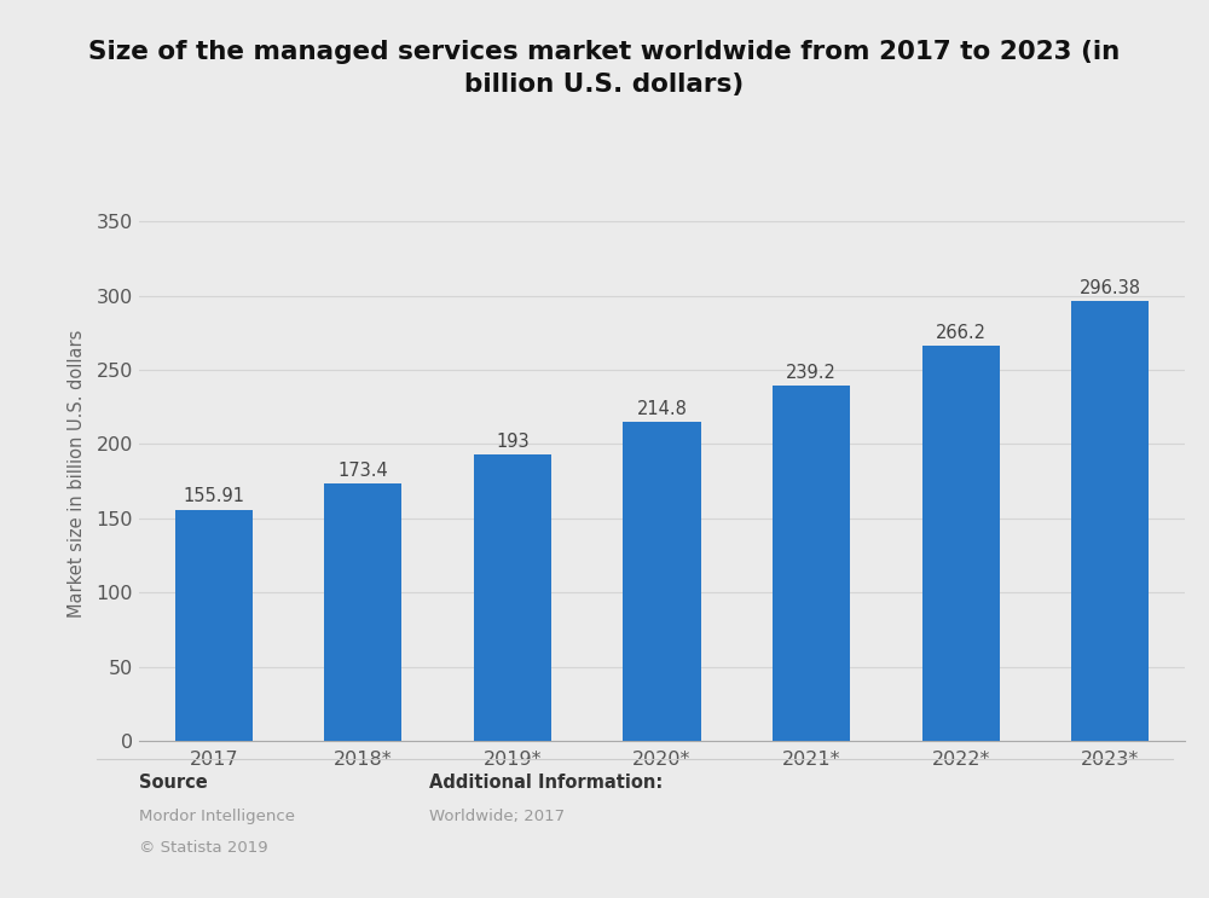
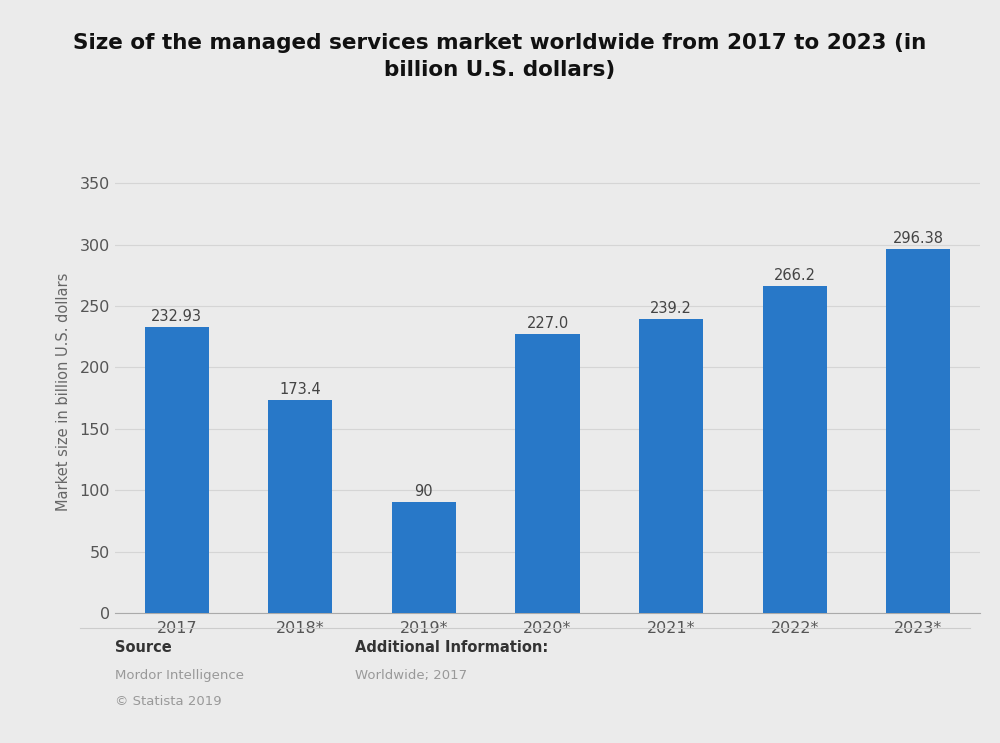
2017: 155.91 -> 232.93
2019*: 193 -> 90
2020*: 214.8 -> 227.0
